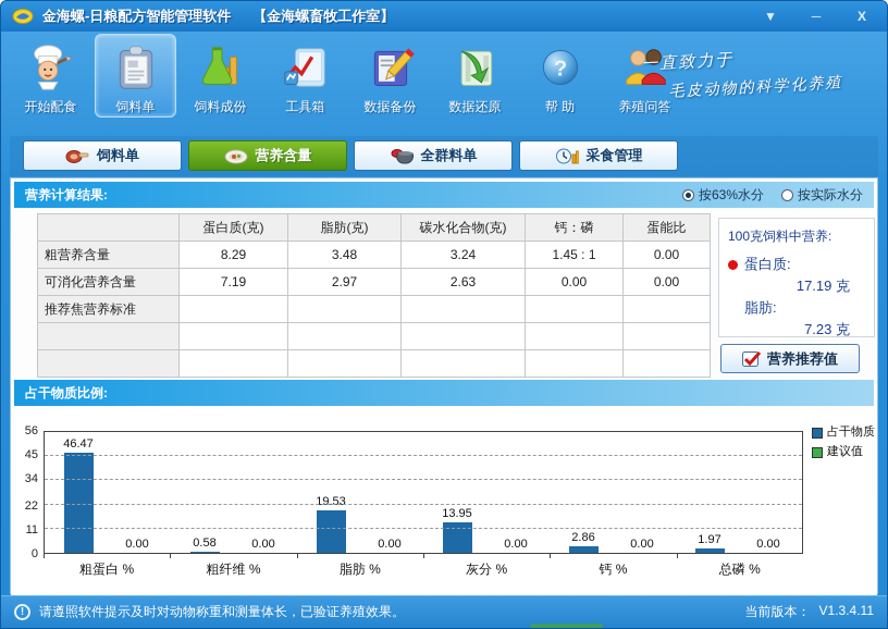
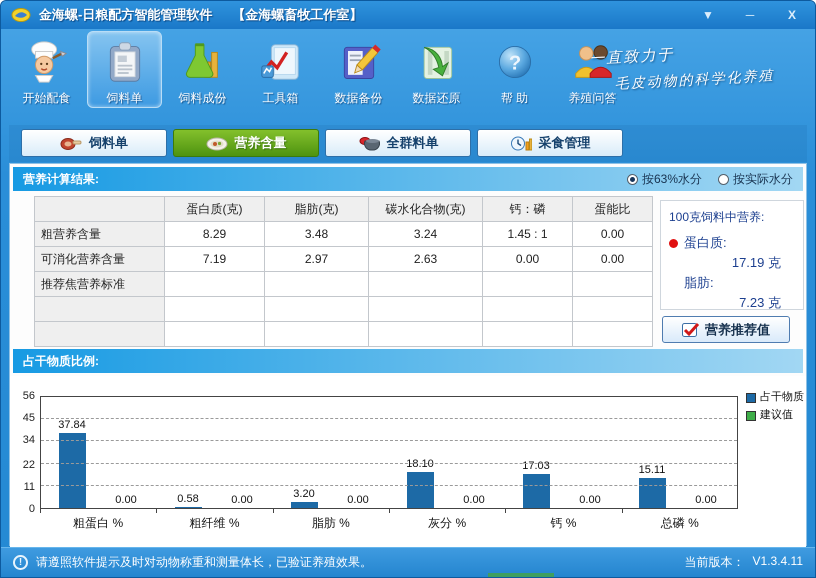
占干物质/粗蛋白 %: 46.47 -> 37.84
占干物质/脂肪 %: 19.53 -> 3.20
占干物质/灰分 %: 13.95 -> 18.10
占干物质/钙 %: 2.86 -> 17.03
占干物质/总磷 %: 1.97 -> 15.11
